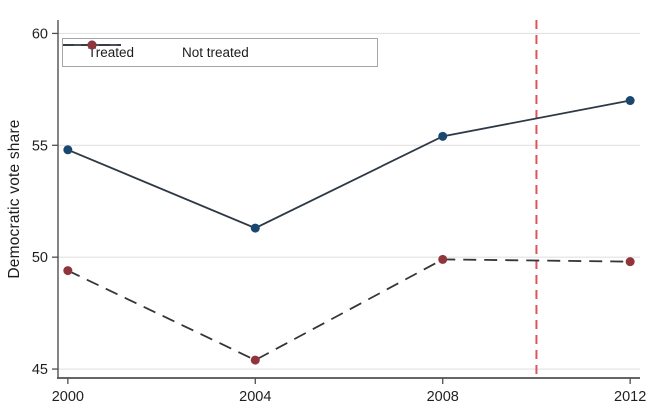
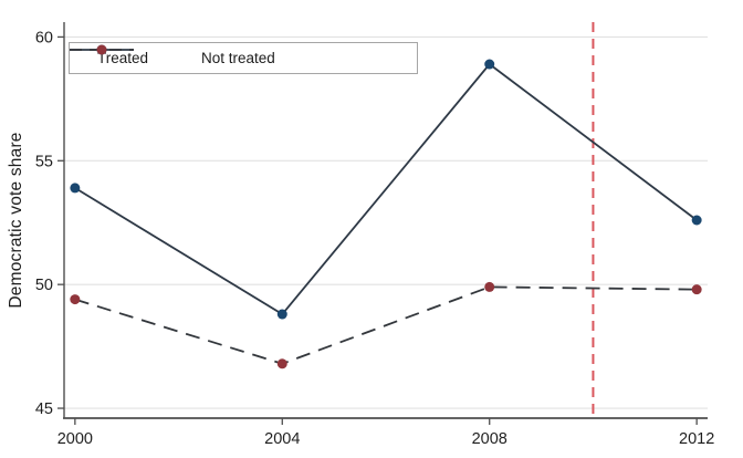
Treated/2000: 54.8 -> 53.9
Treated/2004: 51.3 -> 48.8
Not treated/2004: 45.4 -> 46.8
Treated/2008: 55.4 -> 58.9
Treated/2012: 57.0 -> 52.6
